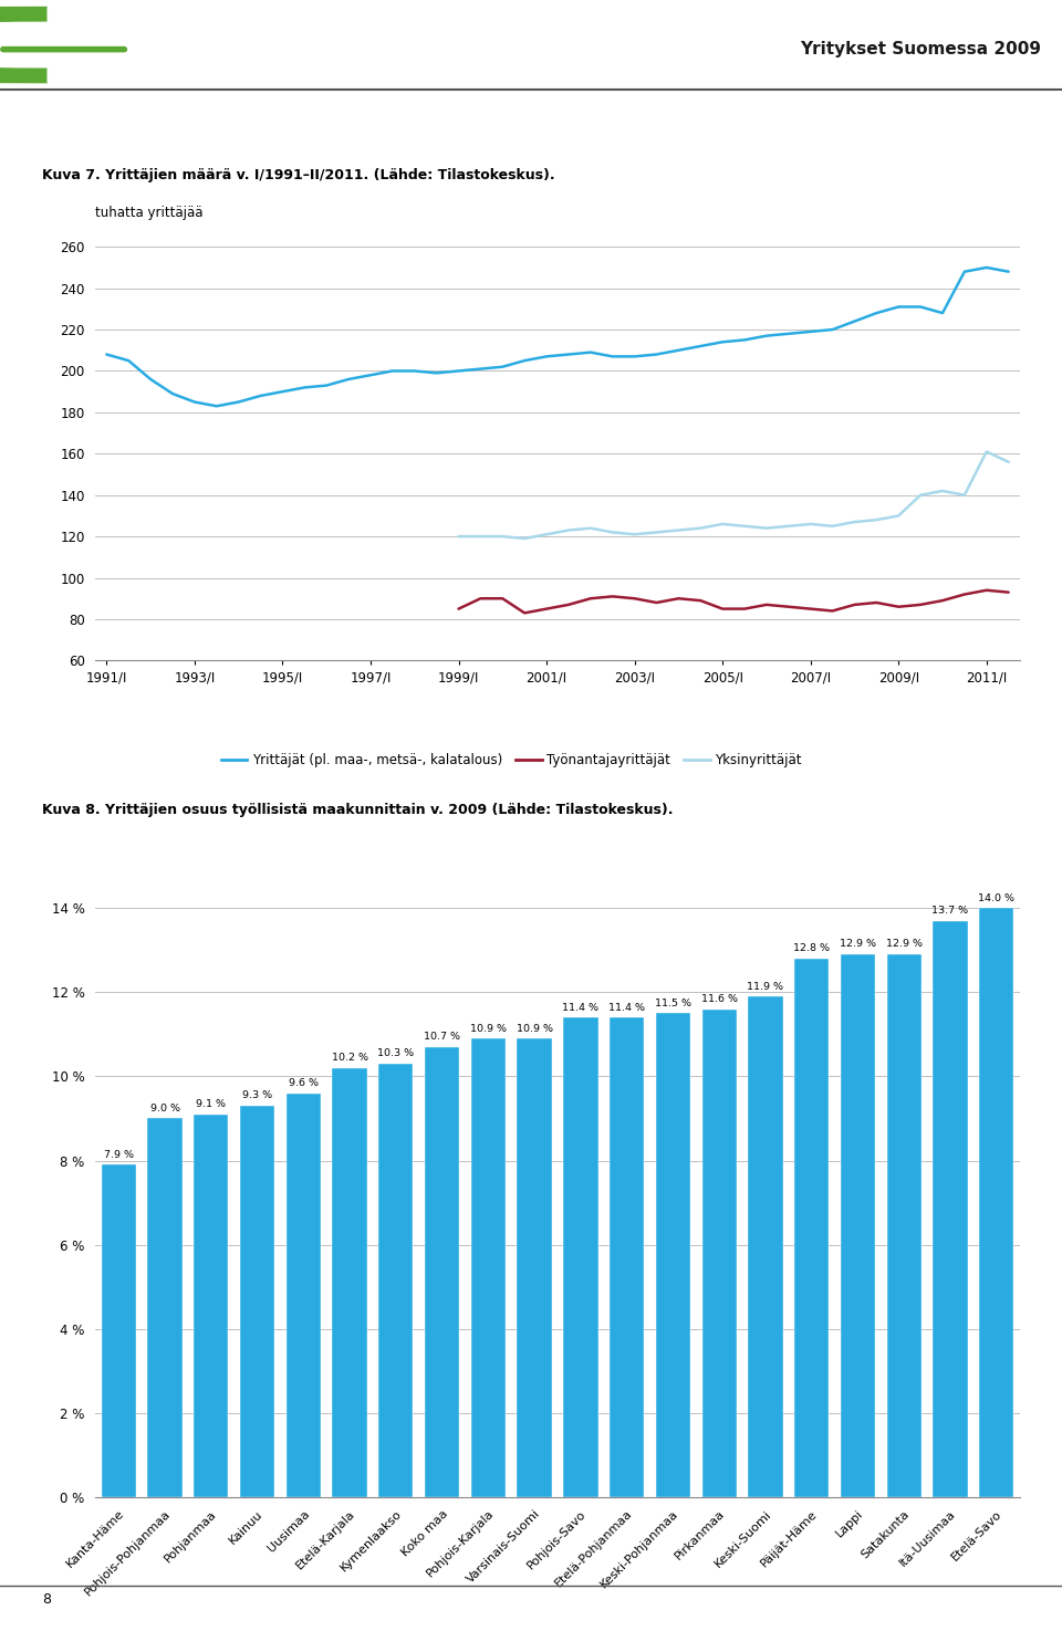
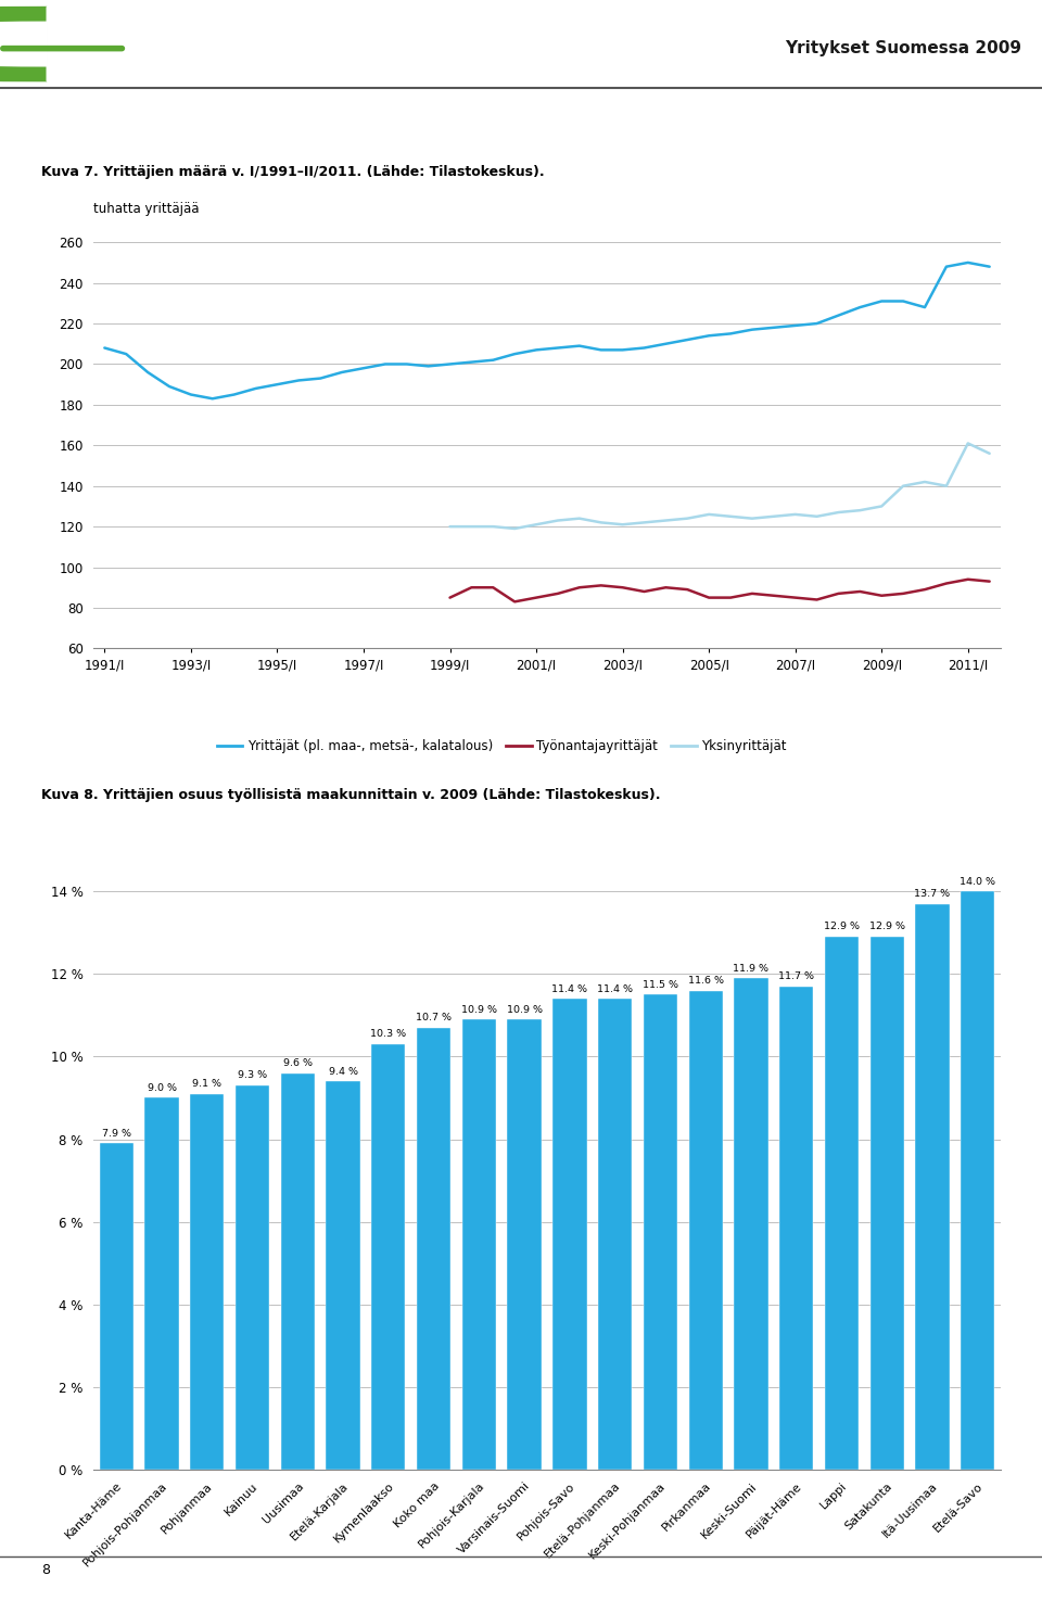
Etelä-Karjala: 10.2 -> 9.4
Päijät-Häme: 12.8 -> 11.7
